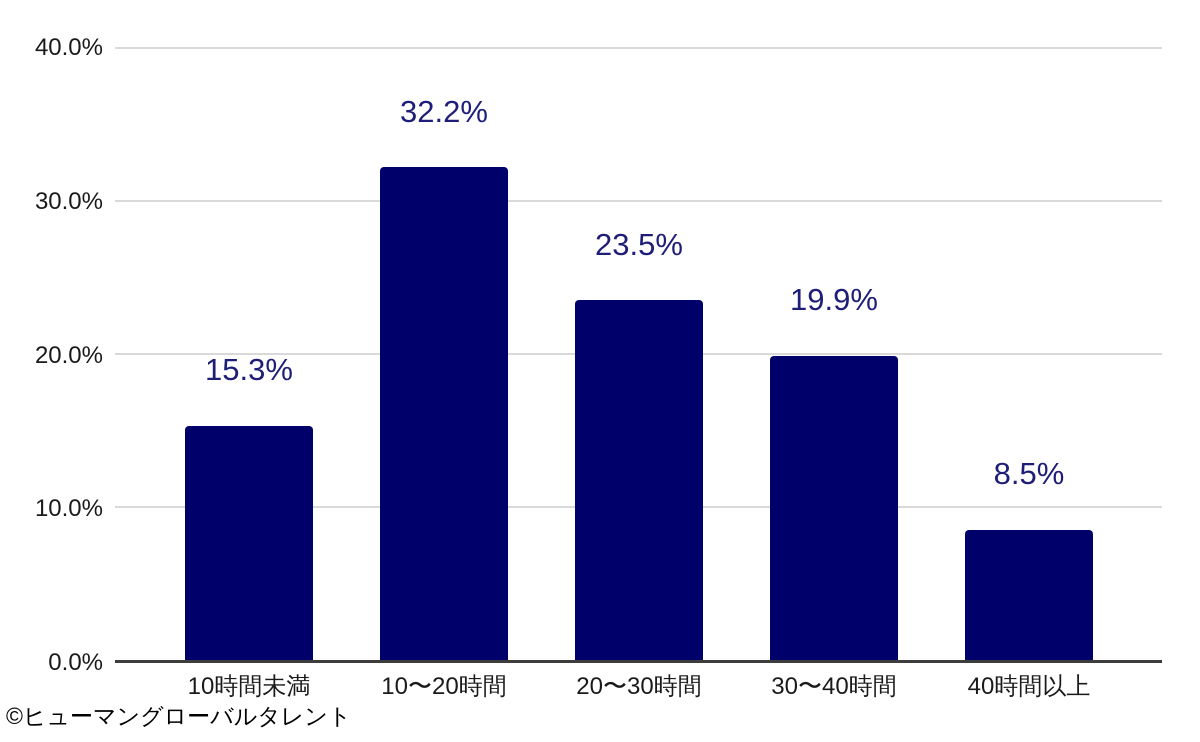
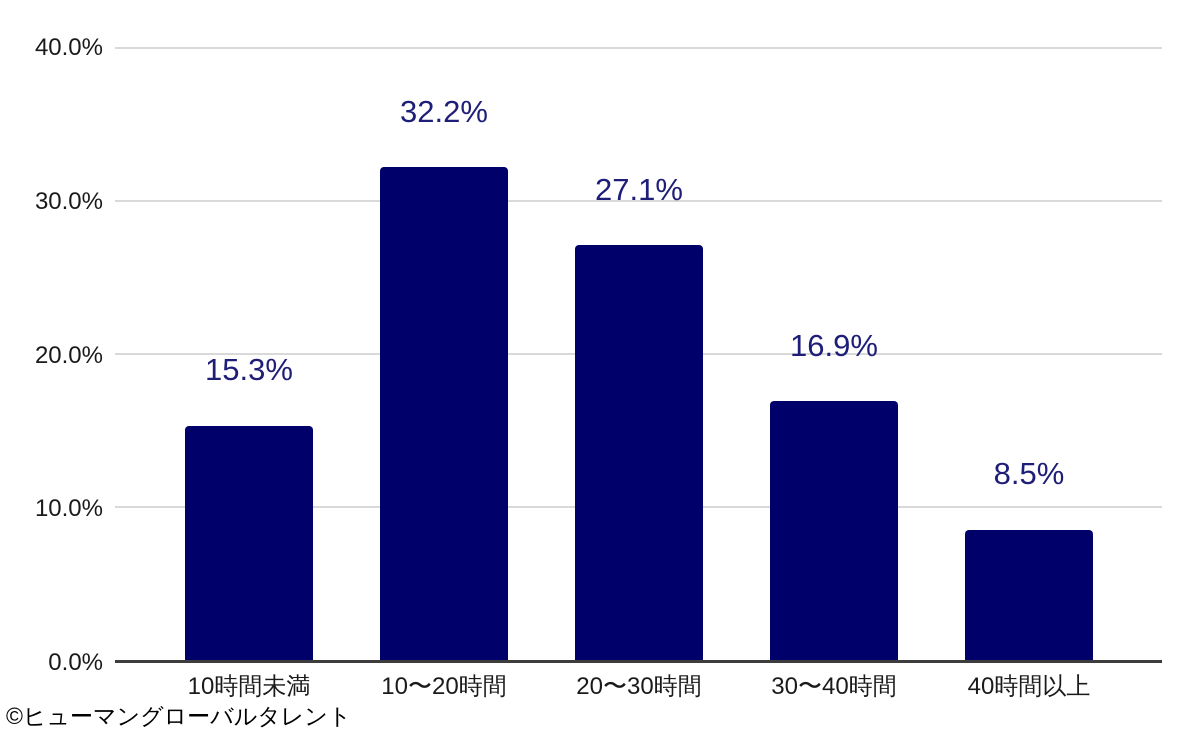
20〜30時間: 23.5% -> 27.1%
30〜40時間: 19.9% -> 16.9%
